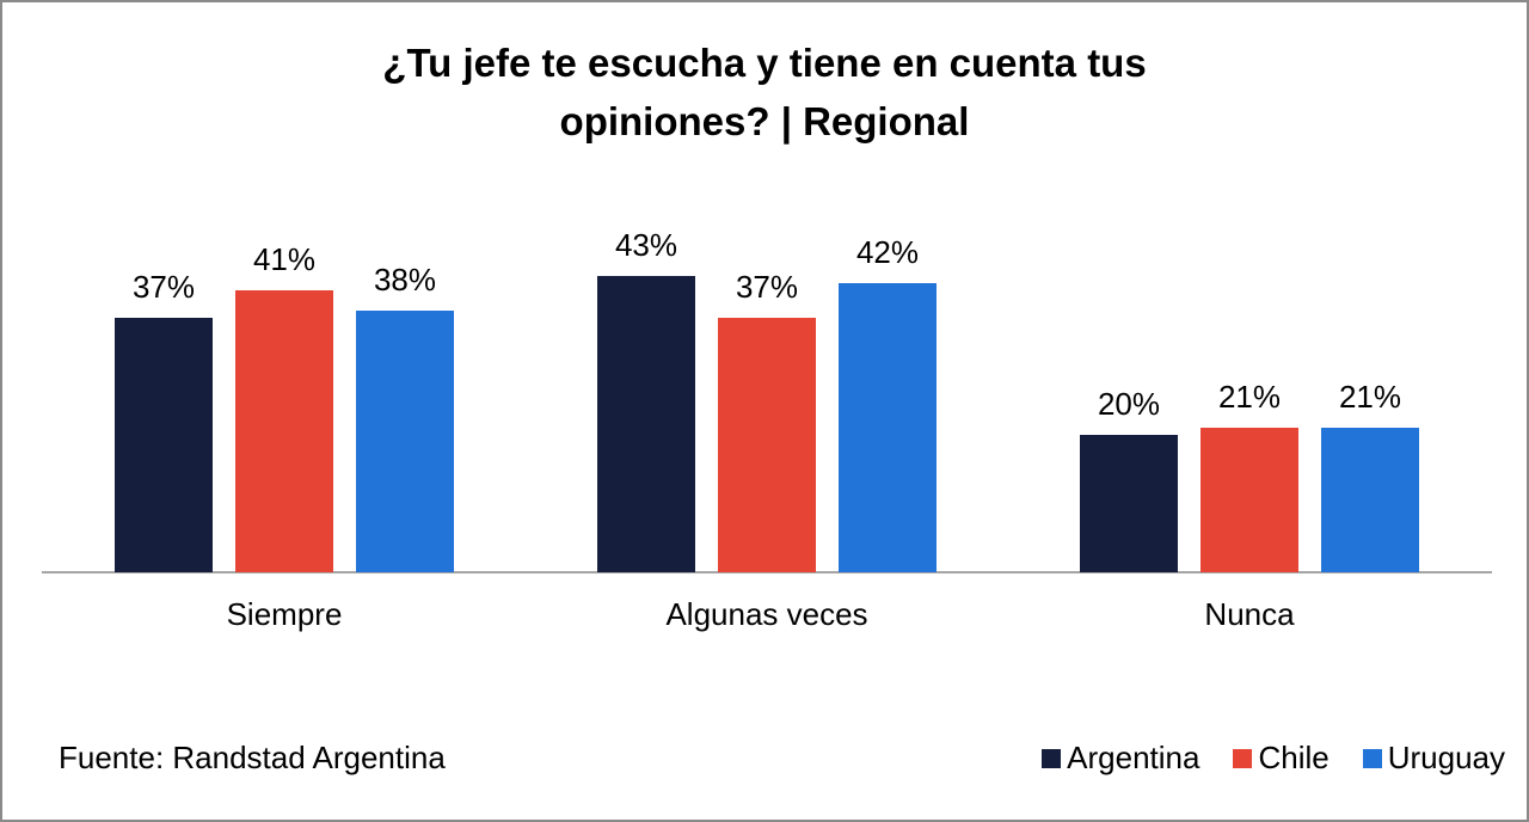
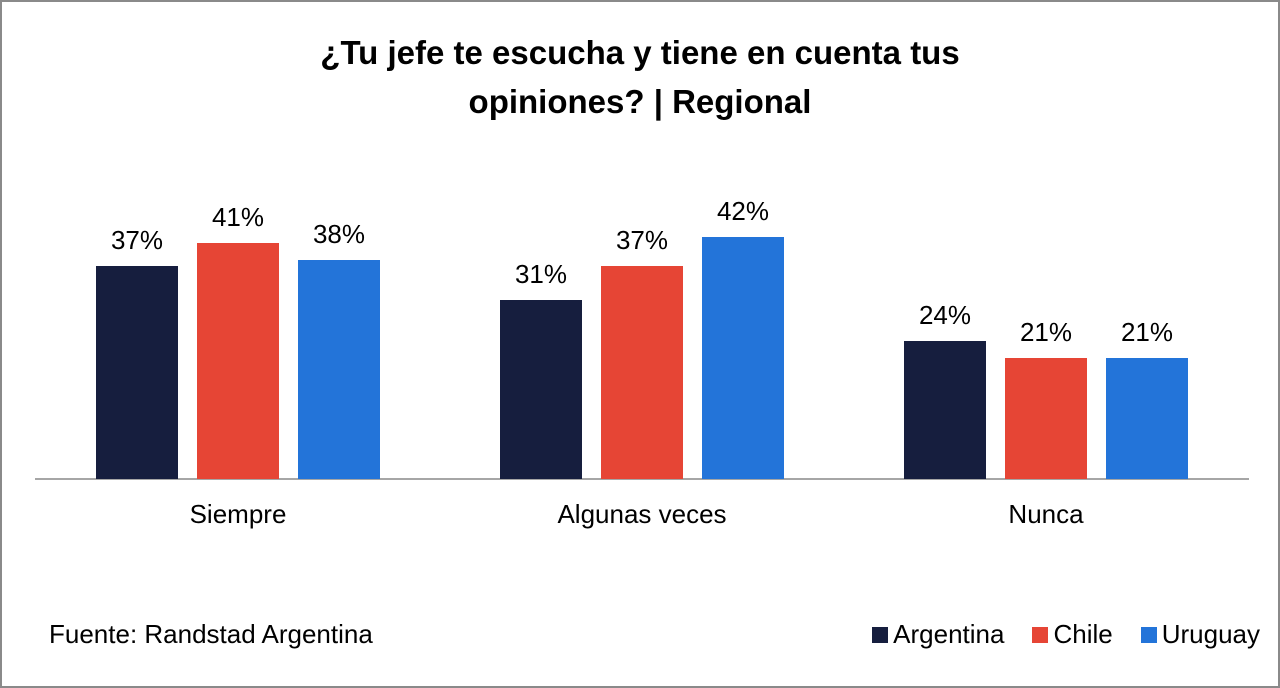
Argentina/Algunas veces: 43% -> 31%
Argentina/Nunca: 20% -> 24%
